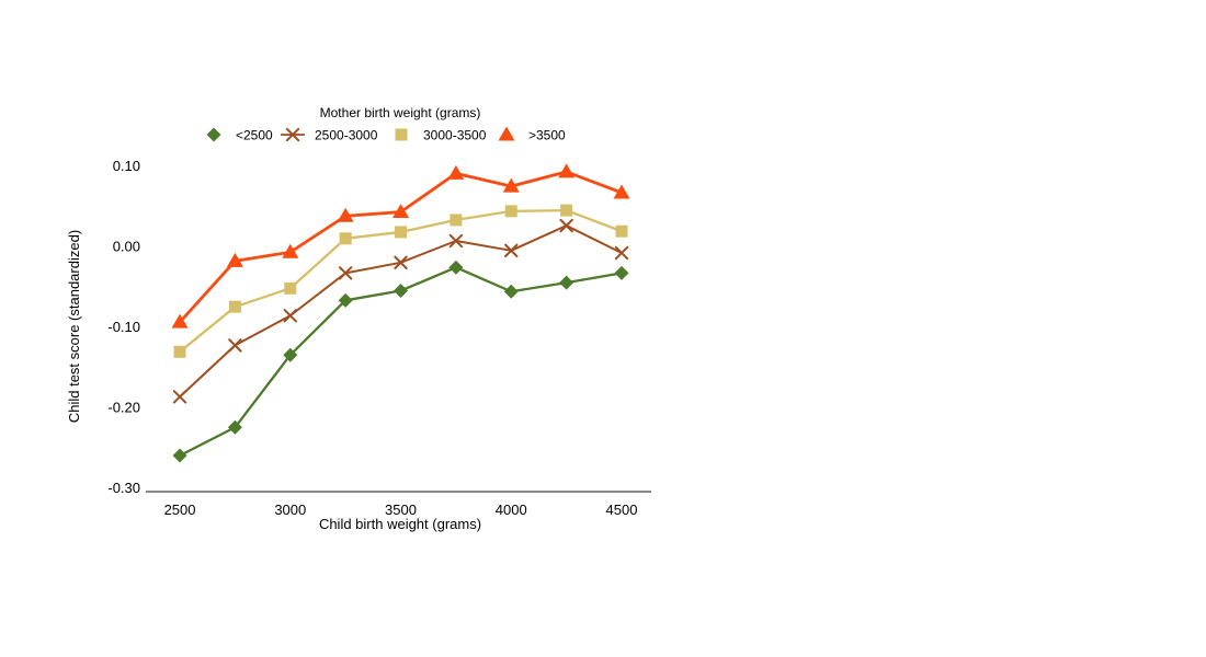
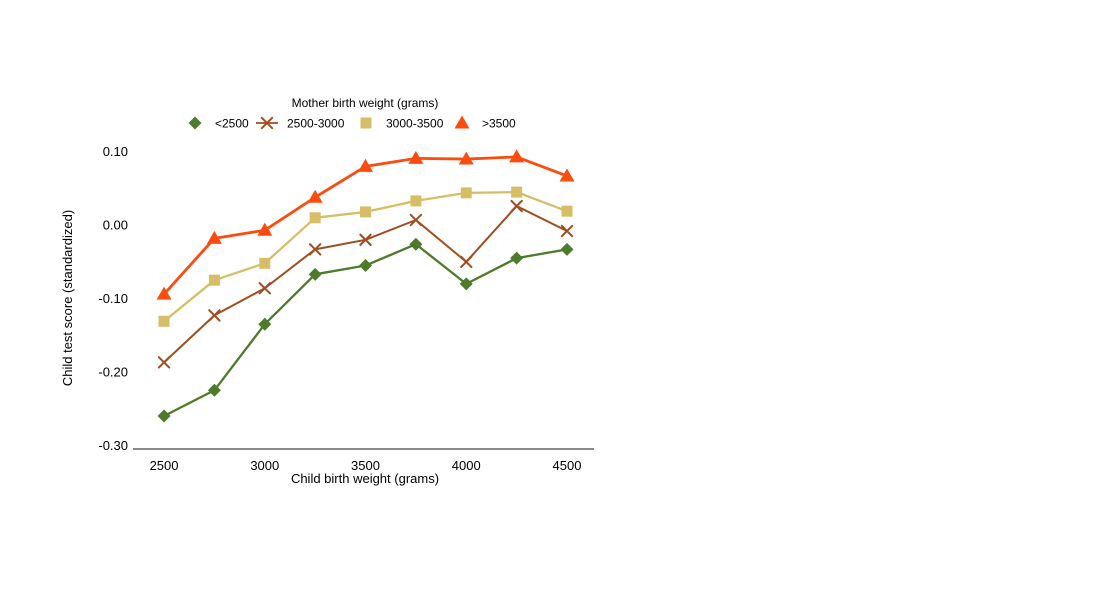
>3500/3500: 0.04 -> 0.08
<2500/4000: -0.06 -> -0.08
2500-3000/4000: -0.01 -> -0.05
>3500/4000: 0.07 -> 0.09
